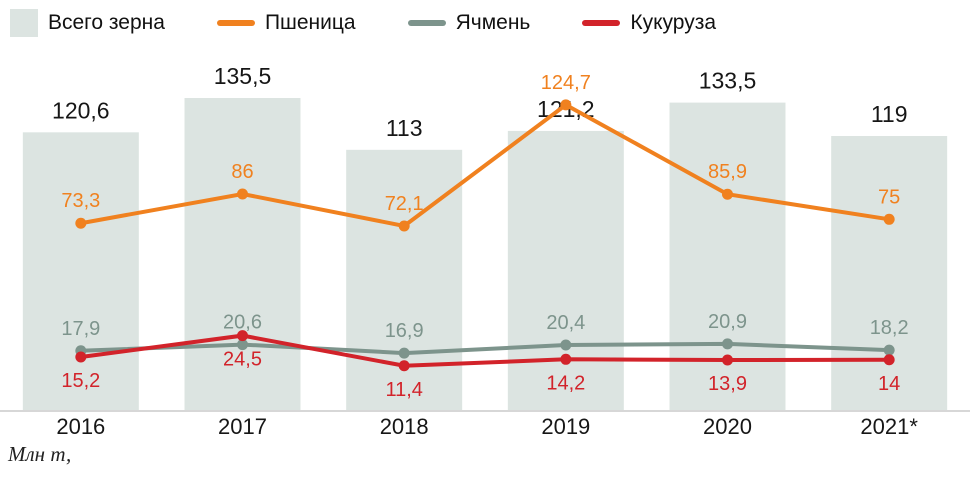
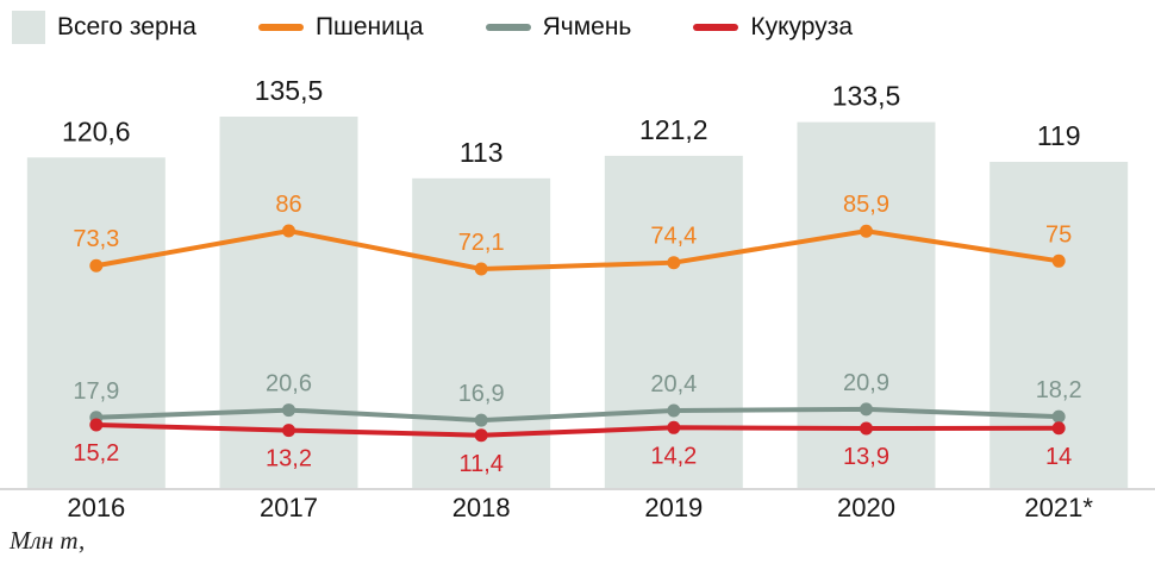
Кукуруза/2017: 24,5 -> 13,2
Пшеница/2019: 124,7 -> 74,4
